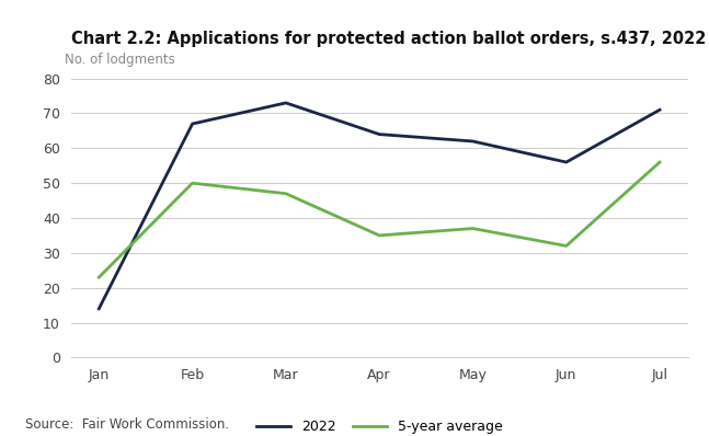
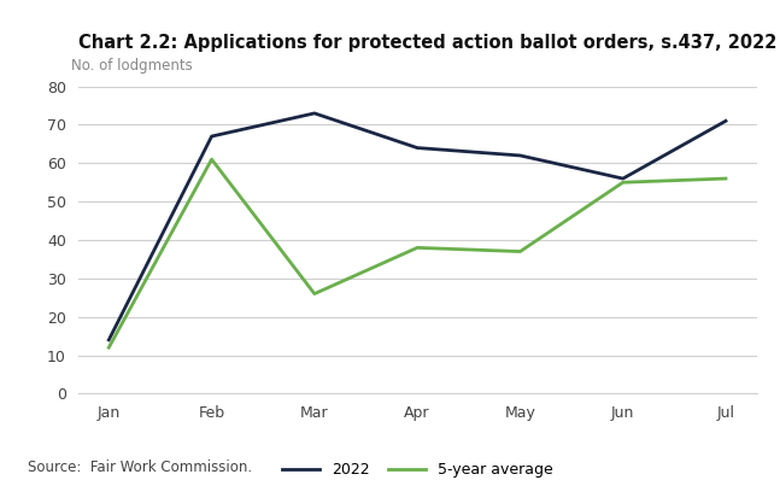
5-year average/Jan: 23 -> 12
5-year average/Feb: 50 -> 61
5-year average/Mar: 47 -> 26
5-year average/Apr: 35 -> 38
5-year average/Jun: 32 -> 55
